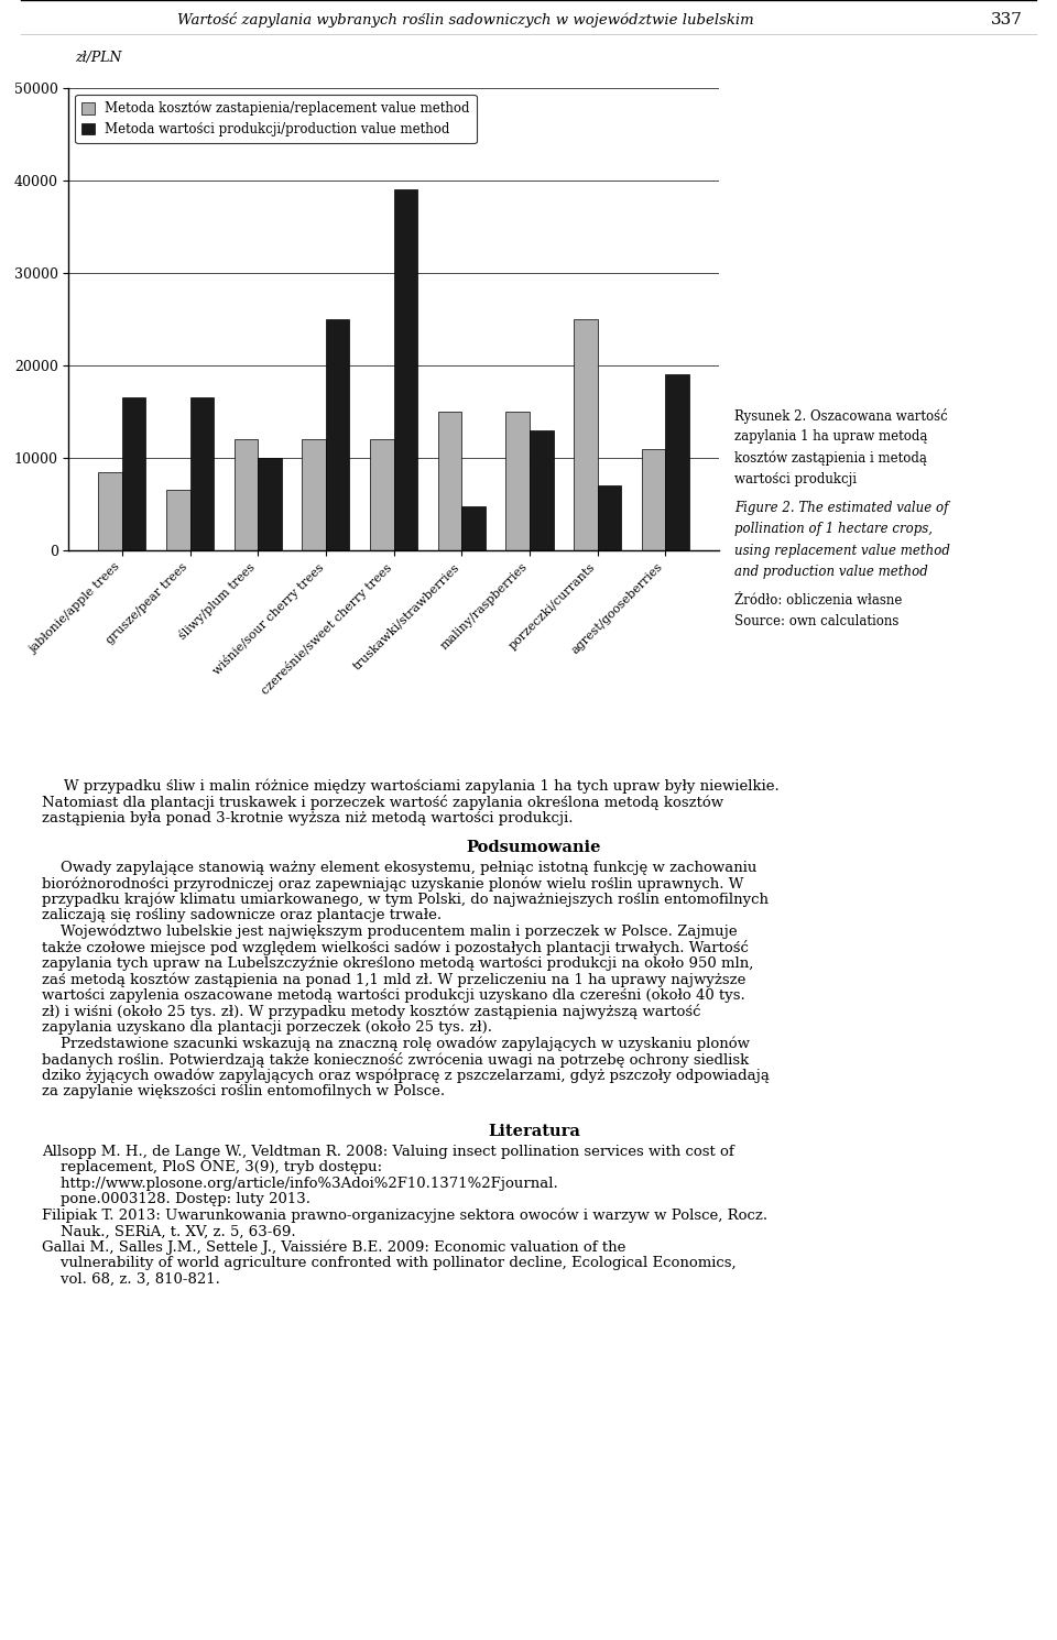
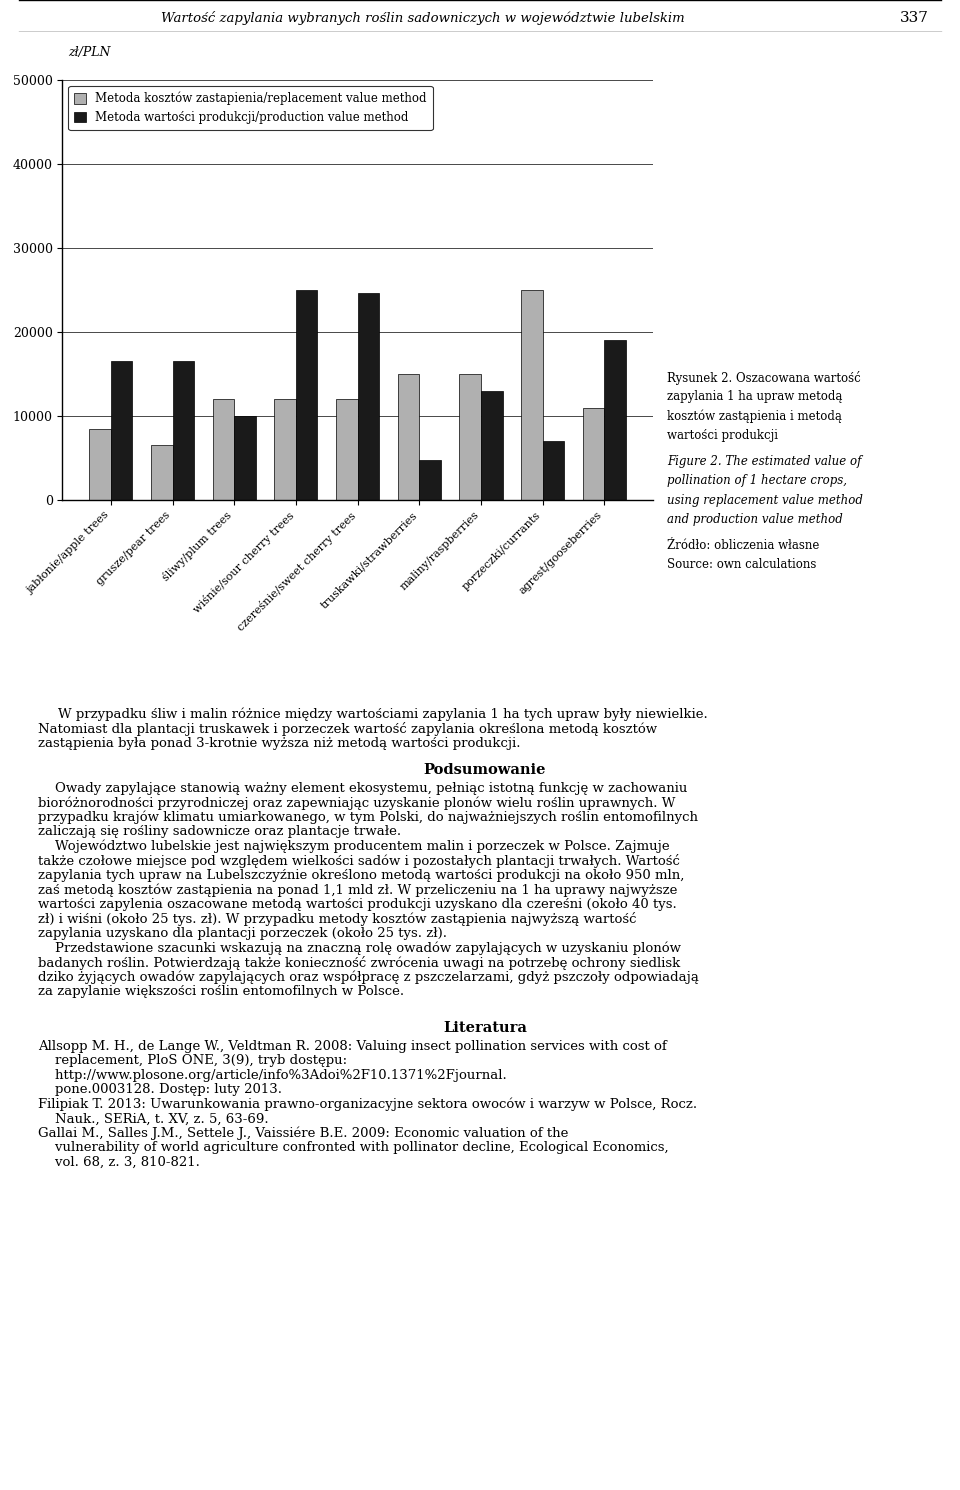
Metoda wartości produkcji/production value method/czereśnie/sweet cherry trees: 39000 -> 24600
